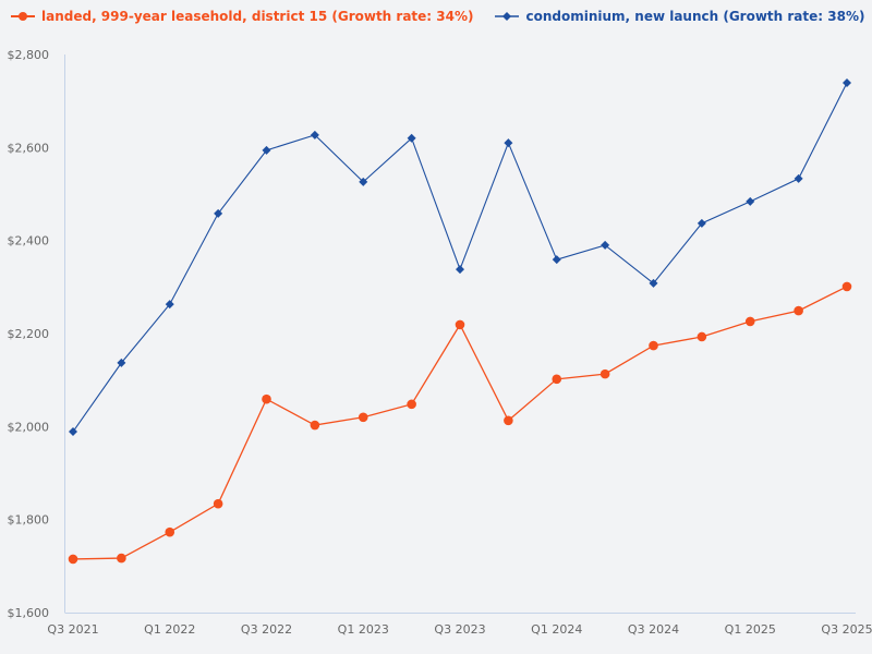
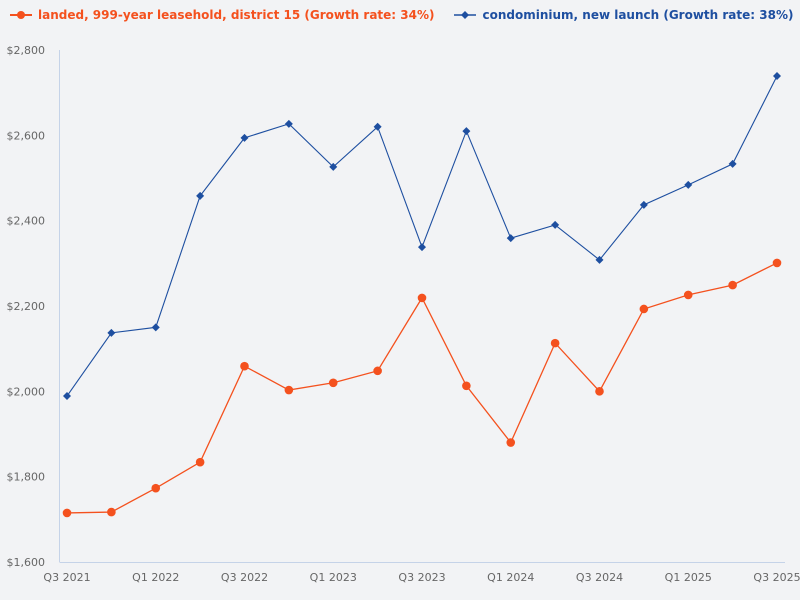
condominium, new launch (Growth rate: 38%)/Q1 2022: $2260 -> $2150
landed, 999-year leasehold, district 15 (Growth rate: 34%)/Q1 2024: $2100 -> $1880
landed, 999-year leasehold, district 15 (Growth rate: 34%)/Q3 2024: $2170 -> $2000
